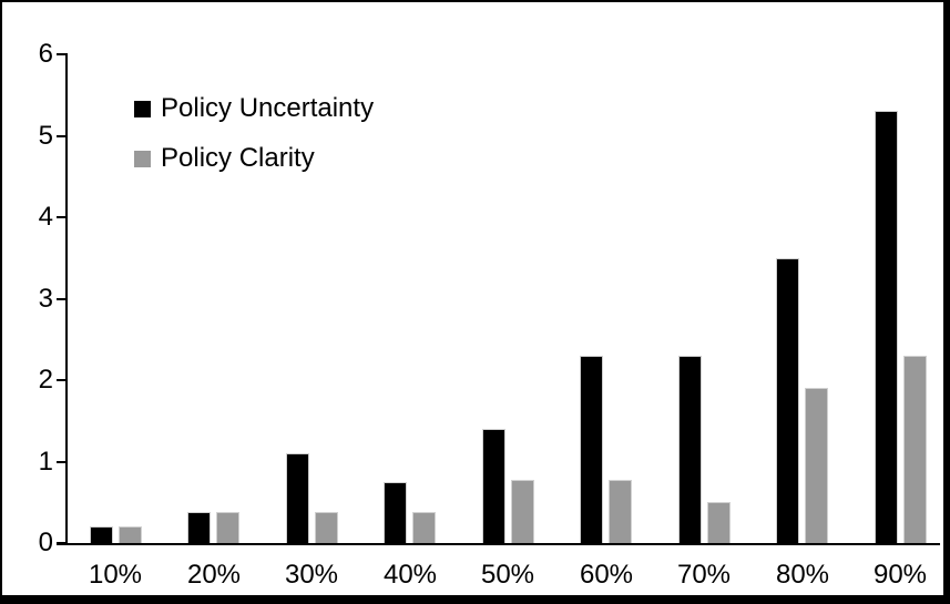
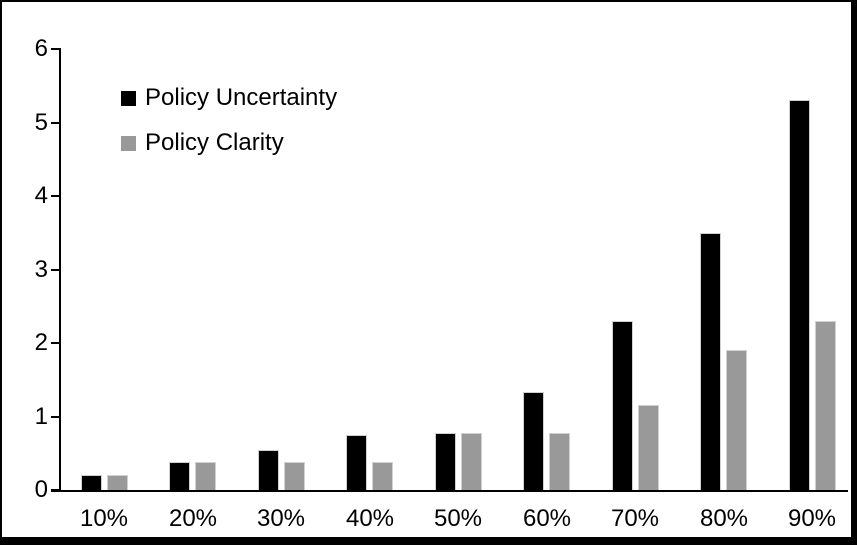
Policy Uncertainty/30%: 1.1 -> 0.6
Policy Uncertainty/50%: 1.4 -> 0.8
Policy Uncertainty/60%: 2.3 -> 1.3
Policy Clarity/70%: 0.5 -> 1.1
